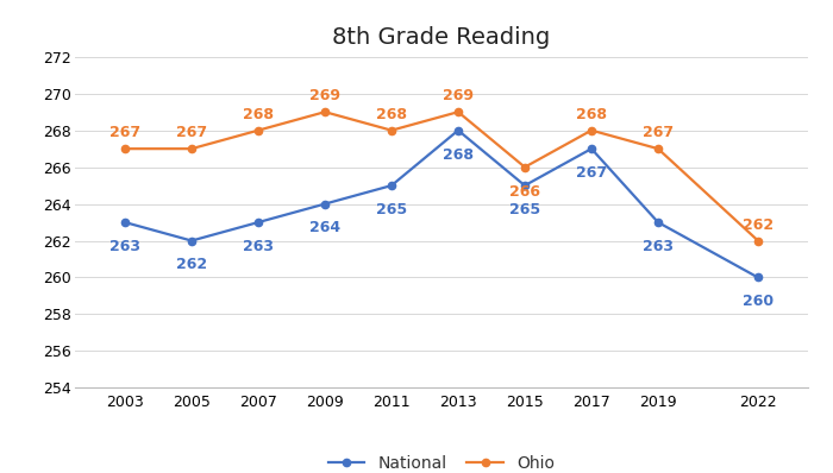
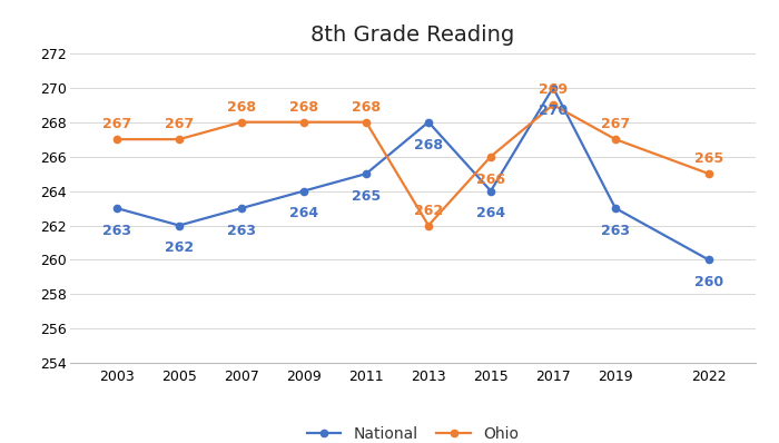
Ohio/2009: 269 -> 268
Ohio/2013: 269 -> 262
National/2015: 265 -> 264
National/2017: 267 -> 270
Ohio/2017: 268 -> 269
Ohio/2022: 262 -> 265
